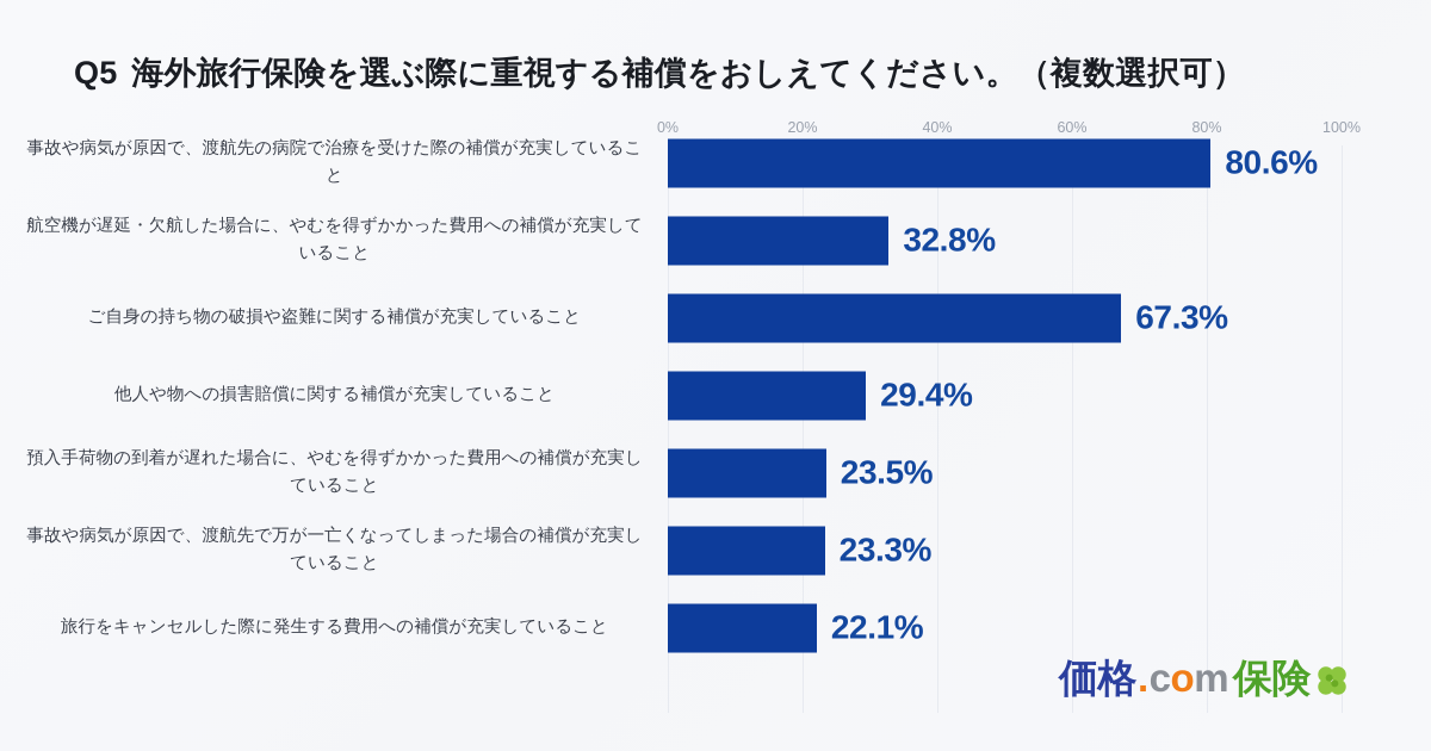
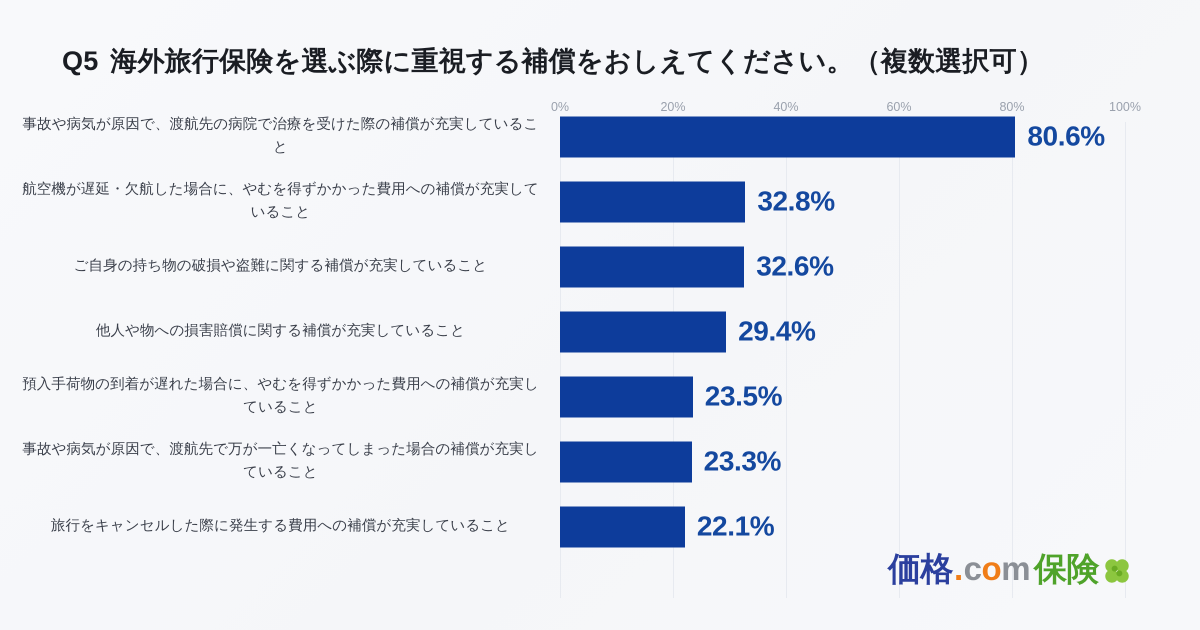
ご自身の持ち物の破損や盗難に関する補償が充実していること: 67.3% -> 32.6%
